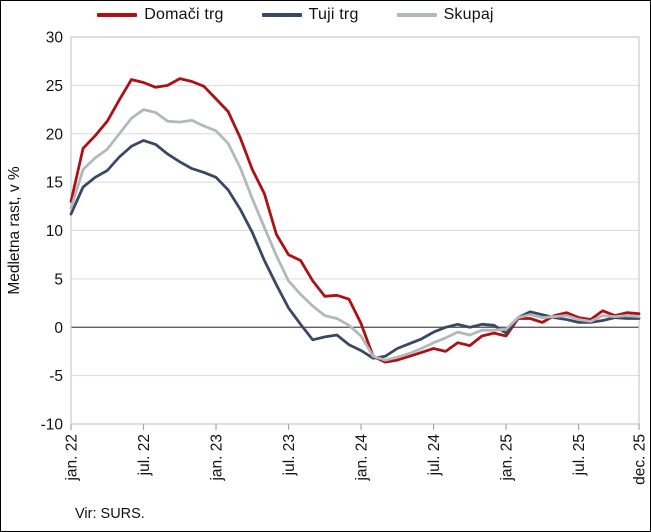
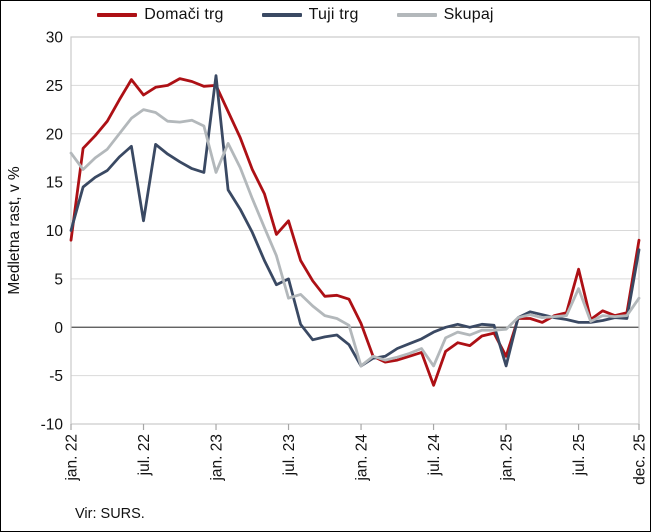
Domači trg/jan. 22: 13 -> 9
Tuji trg/jan. 22: 12 -> 10
Skupaj/jan. 22: 12 -> 18
Domači trg/jul. 22: 25 -> 24
Tuji trg/jul. 22: 19 -> 11
Domači trg/jan. 23: 24 -> 25
Tuji trg/jan. 23: 16 -> 26
Skupaj/jan. 23: 20 -> 16
Domači trg/jul. 23: 8 -> 11
Tuji trg/jul. 23: 2 -> 5
Skupaj/jul. 23: 5 -> 3
Tuji trg/jan. 24: -2 -> -4
Skupaj/jan. 24: -1 -> -4
Domači trg/jul. 24: -2 -> -6
Skupaj/jul. 24: -2 -> -4
Domači trg/jan. 25: -1 -> -3
Tuji trg/jan. 25: -1 -> -4
Domači trg/jul. 25: 1 -> 6
Skupaj/jul. 25: 1 -> 4
Domači trg/dec. 25: 1 -> 9
Tuji trg/dec. 25: 1 -> 8
Skupaj/dec. 25: 1 -> 3
